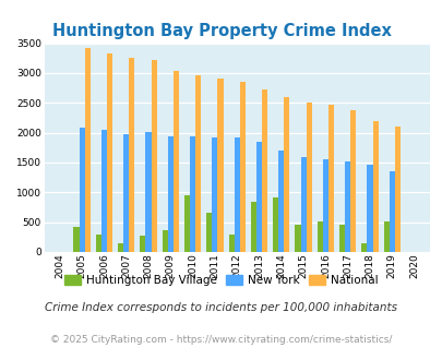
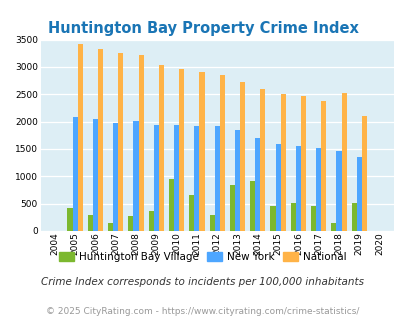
National/2018: 2200 -> 2520
